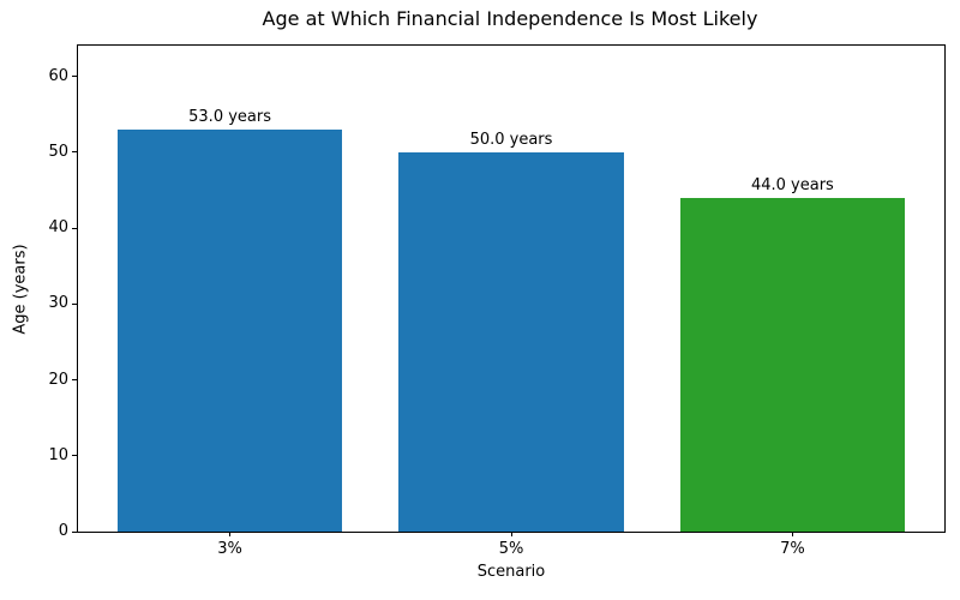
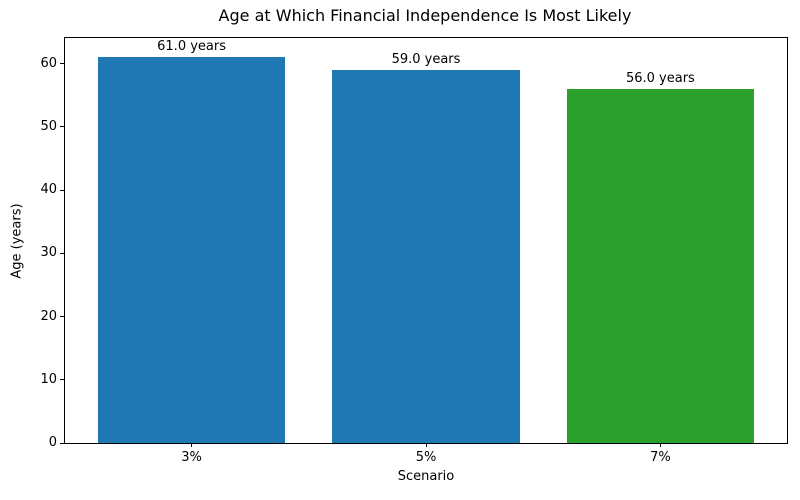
3%: 53.0 -> 61.0
5%: 50.0 -> 59.0
7%: 44.0 -> 56.0
